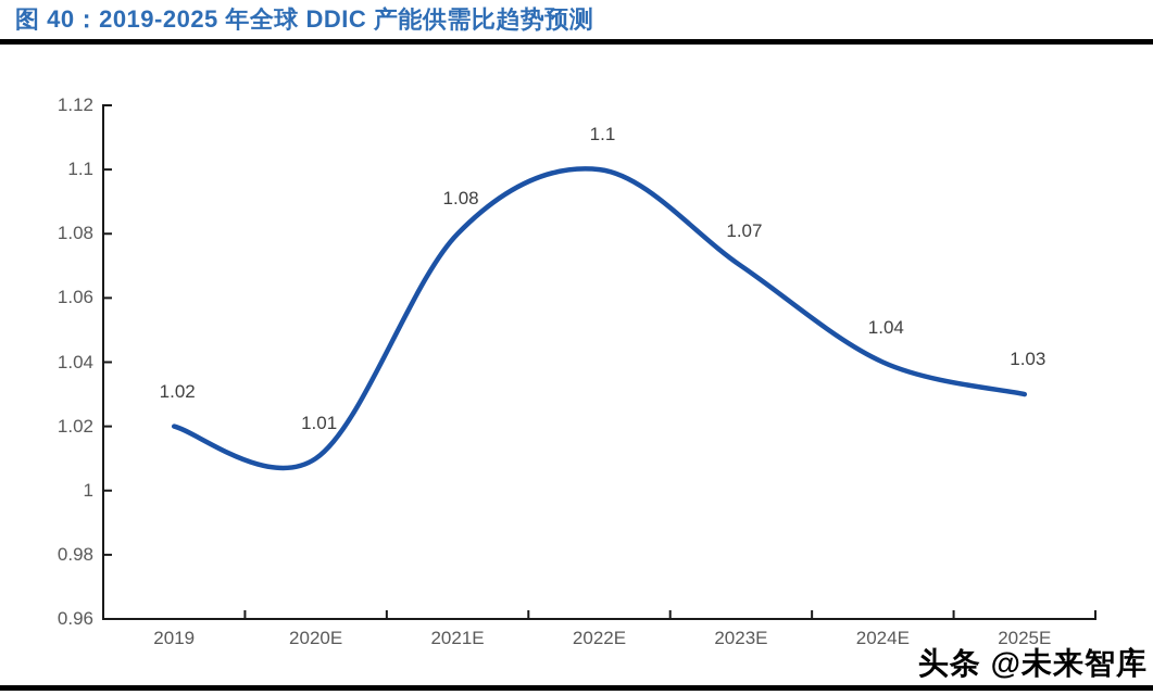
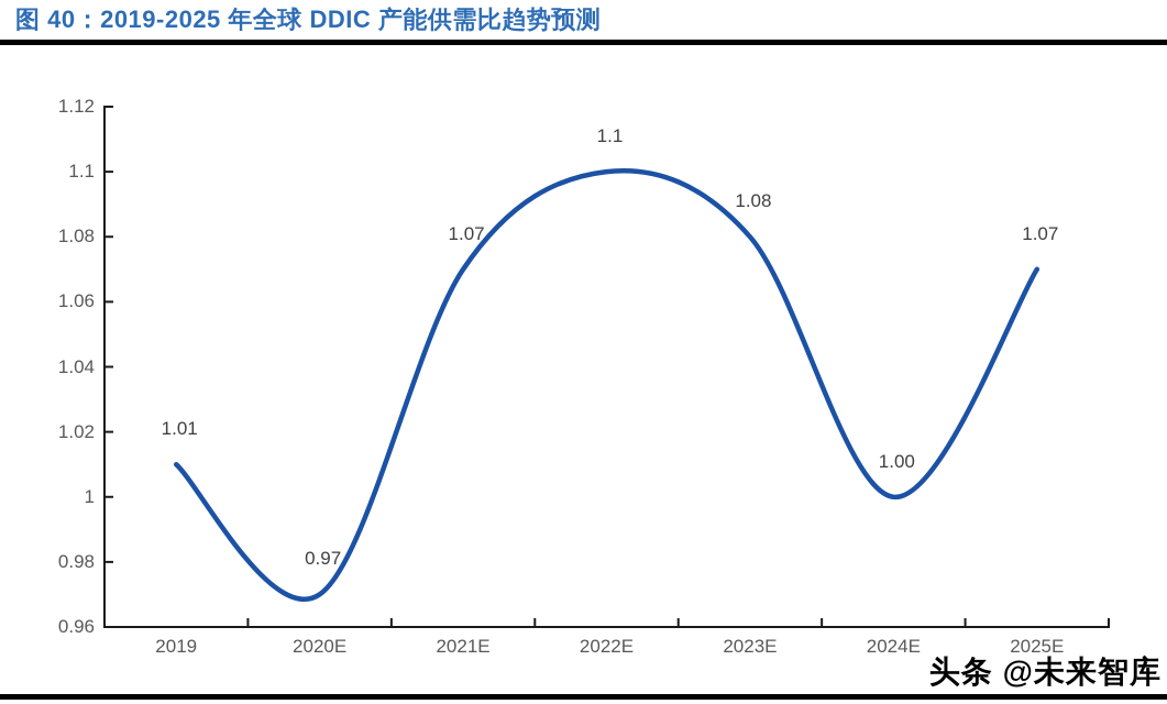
2019: 1.02 -> 1.01
2020E: 1.01 -> 0.97
2021E: 1.08 -> 1.07
2023E: 1.07 -> 1.08
2024E: 1.04 -> 1.00
2025E: 1.03 -> 1.07
